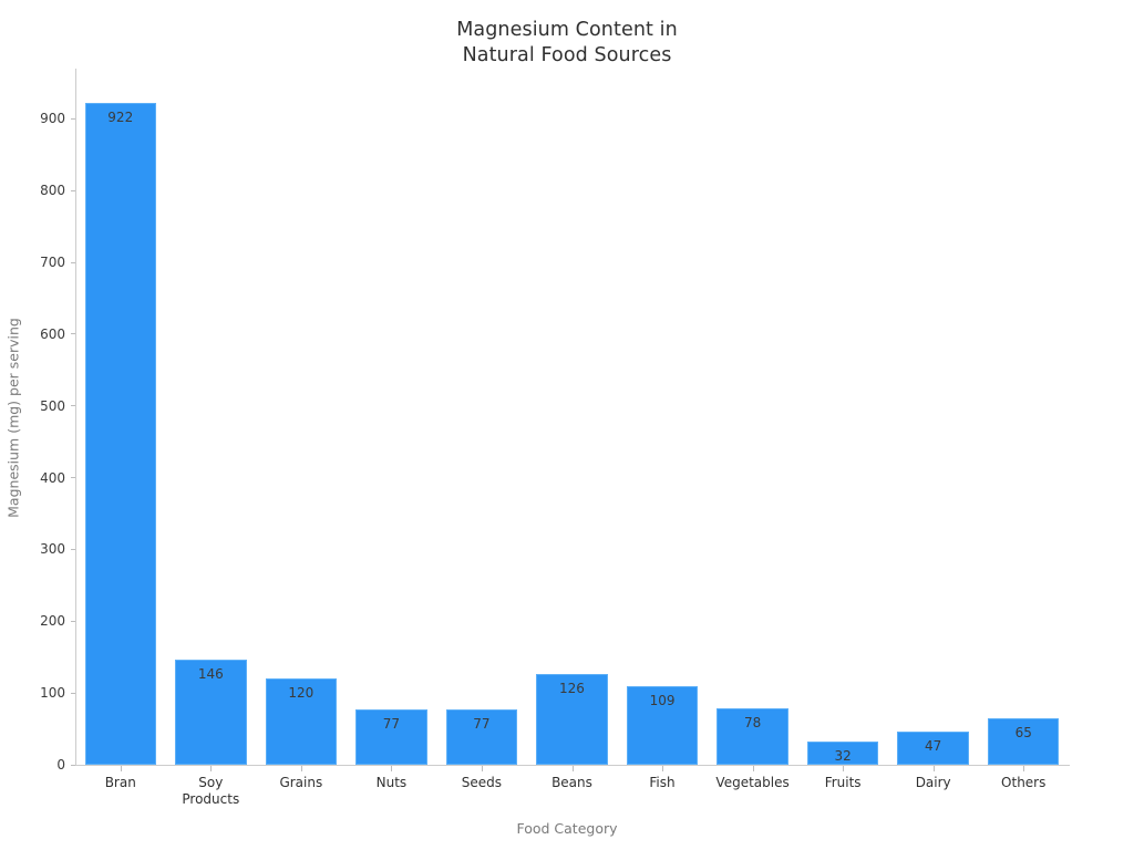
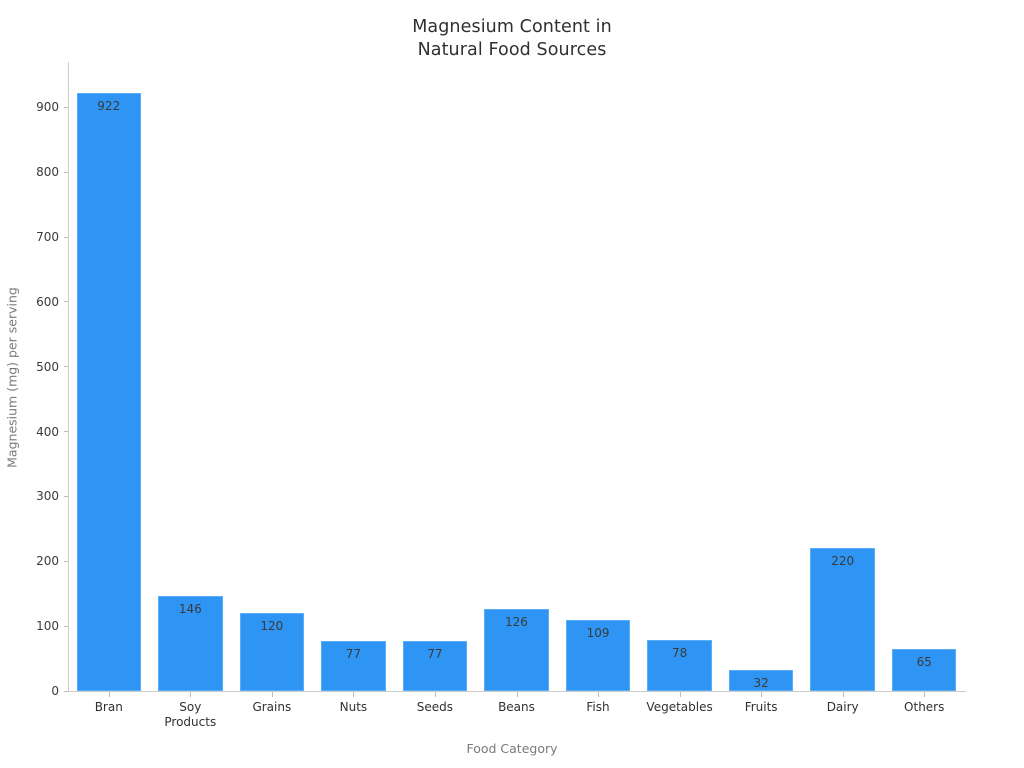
Dairy: 47 -> 220
